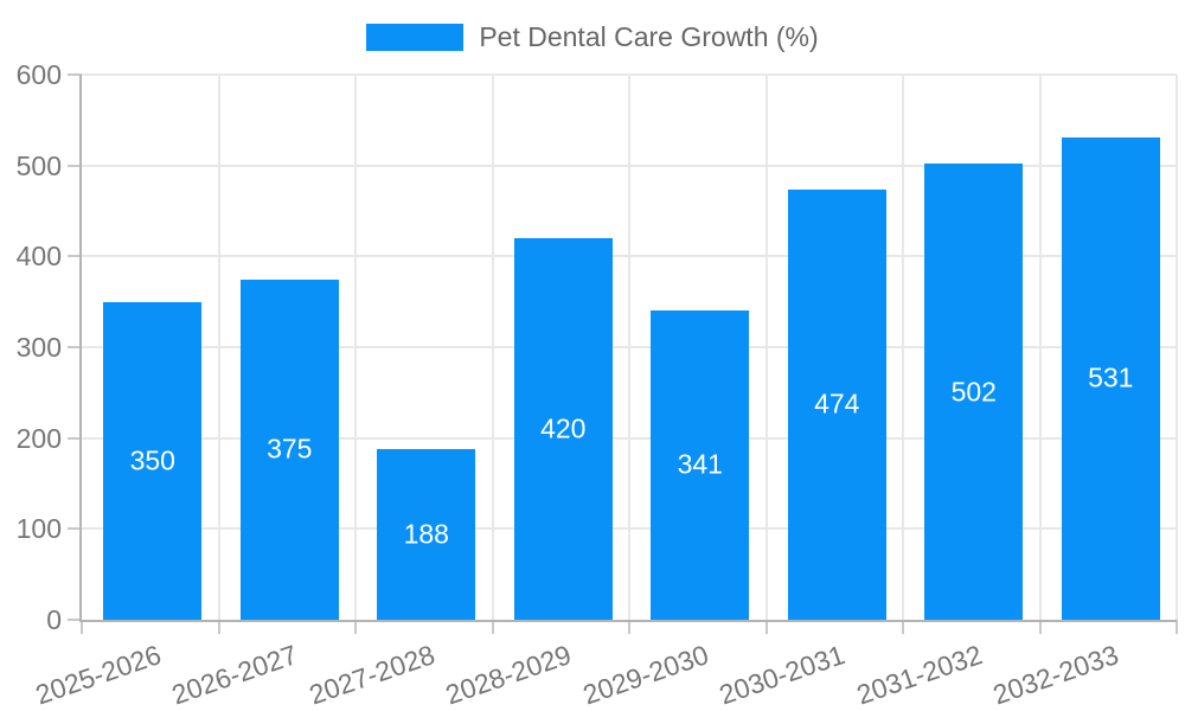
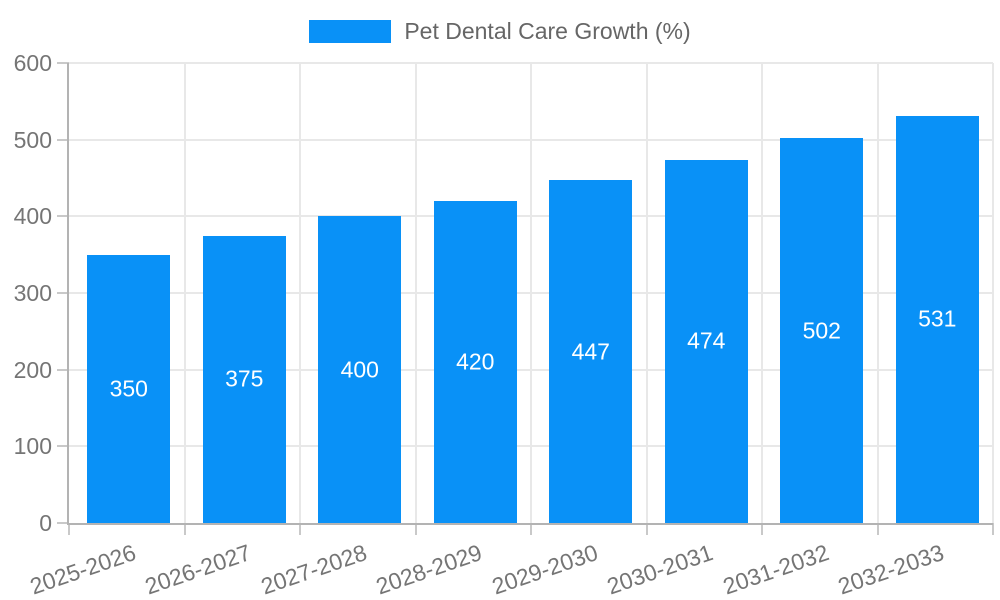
2027-2028: 188 -> 400
2029-2030: 341 -> 447
